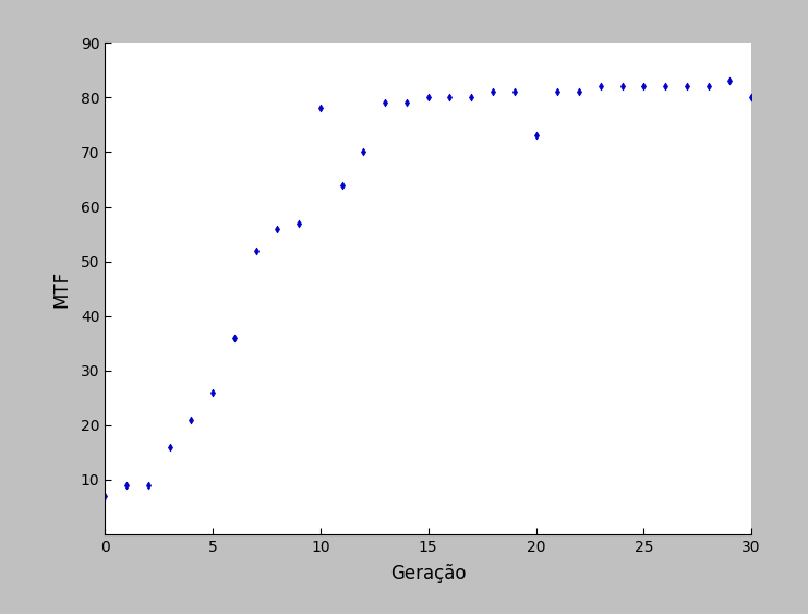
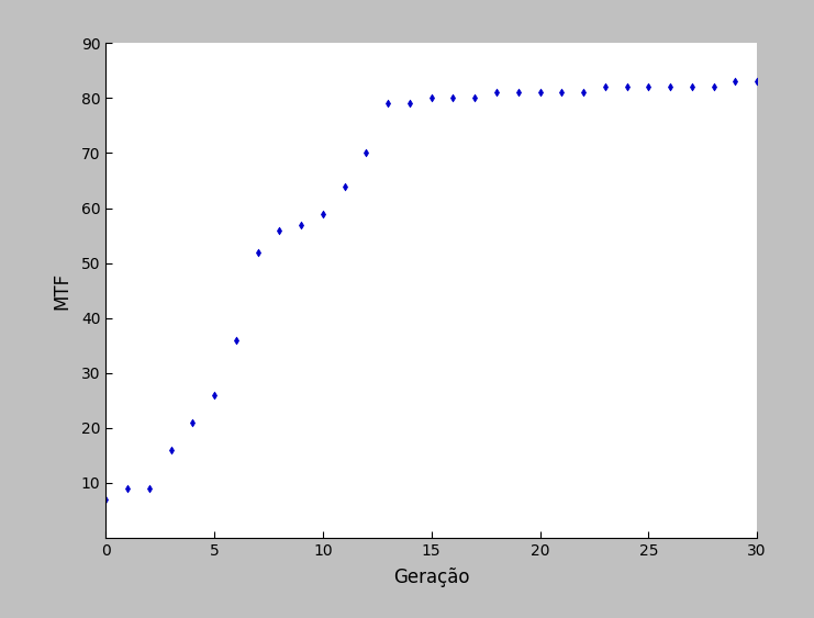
10: 78 -> 59
20: 73 -> 81
30: 80 -> 83
